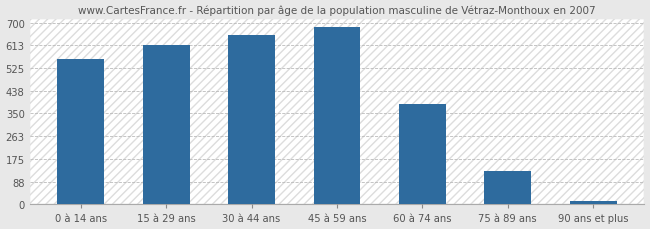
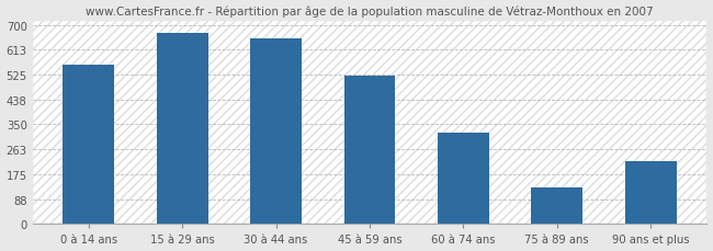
15 à 29 ans: 615 -> 670
45 à 59 ans: 684 -> 520
60 à 74 ans: 385 -> 320
90 ans et plus: 14 -> 220
